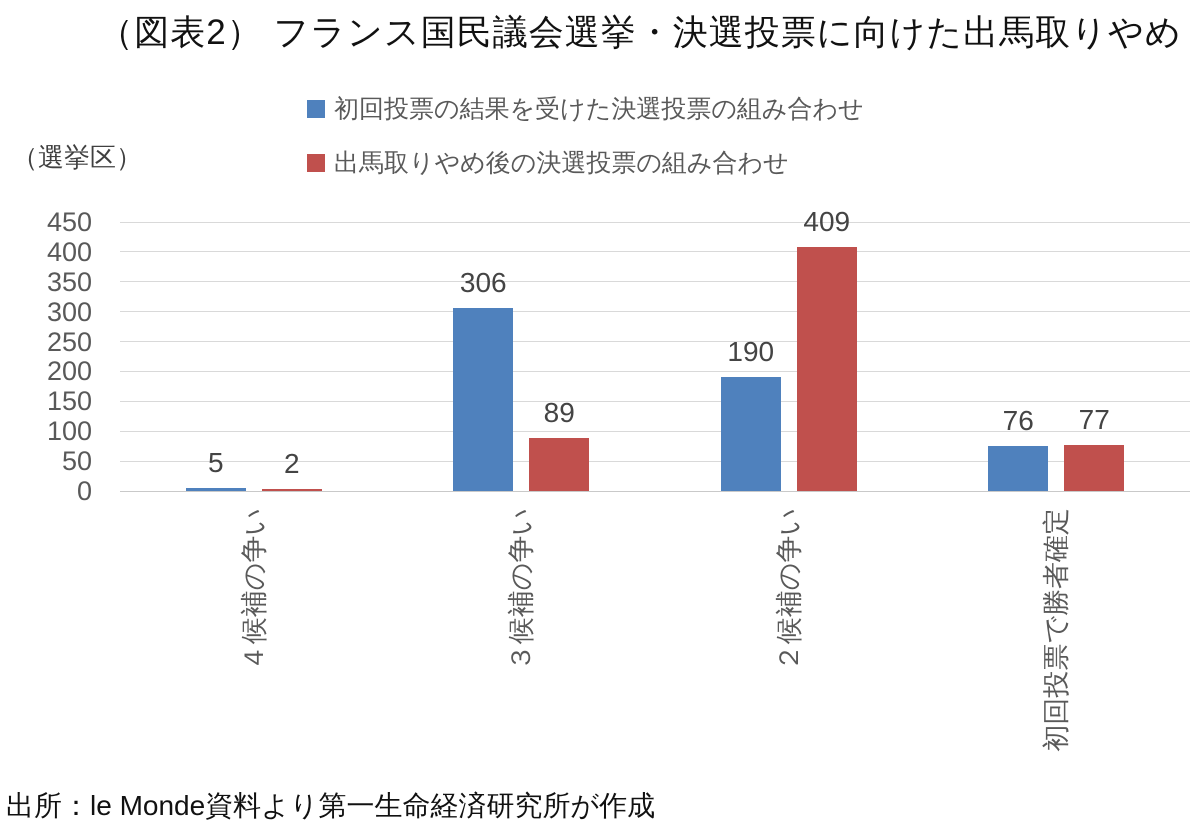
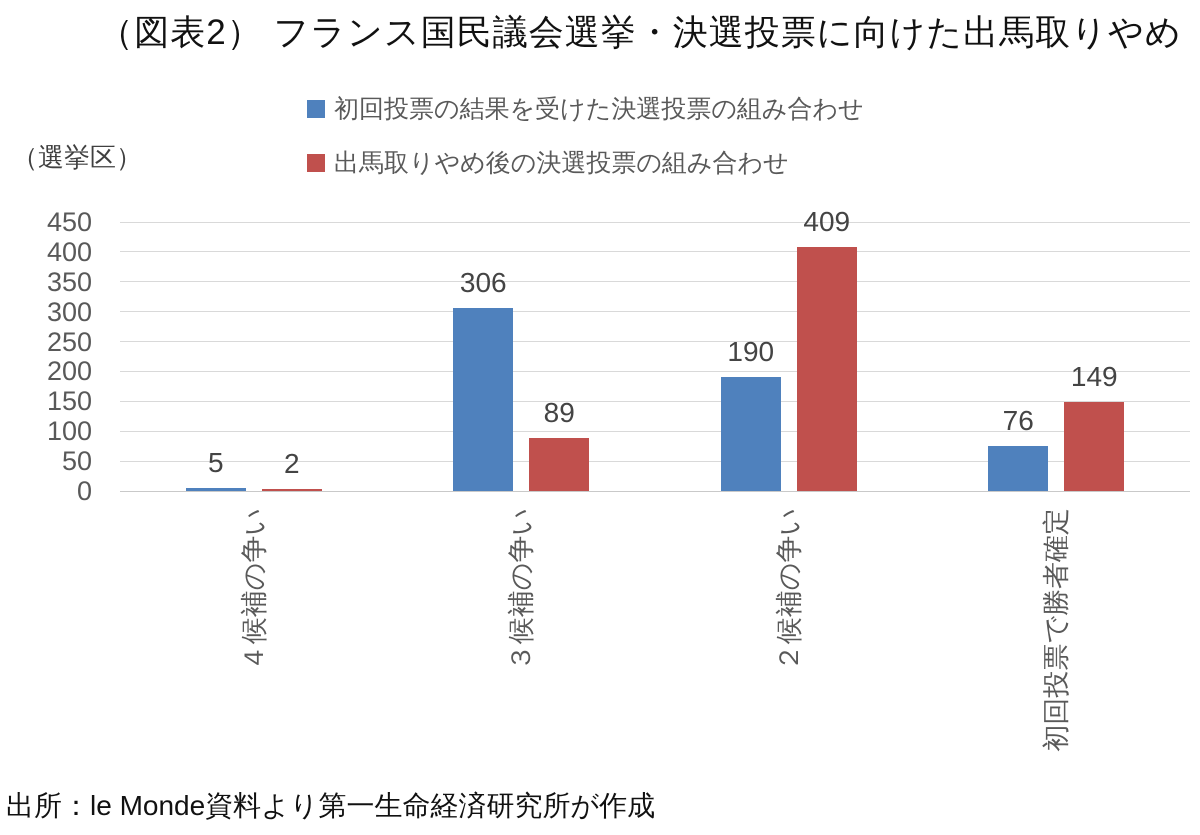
出馬取りやめ後の決選投票の組み合わせ/初回投票で勝者確定: 77 -> 149
